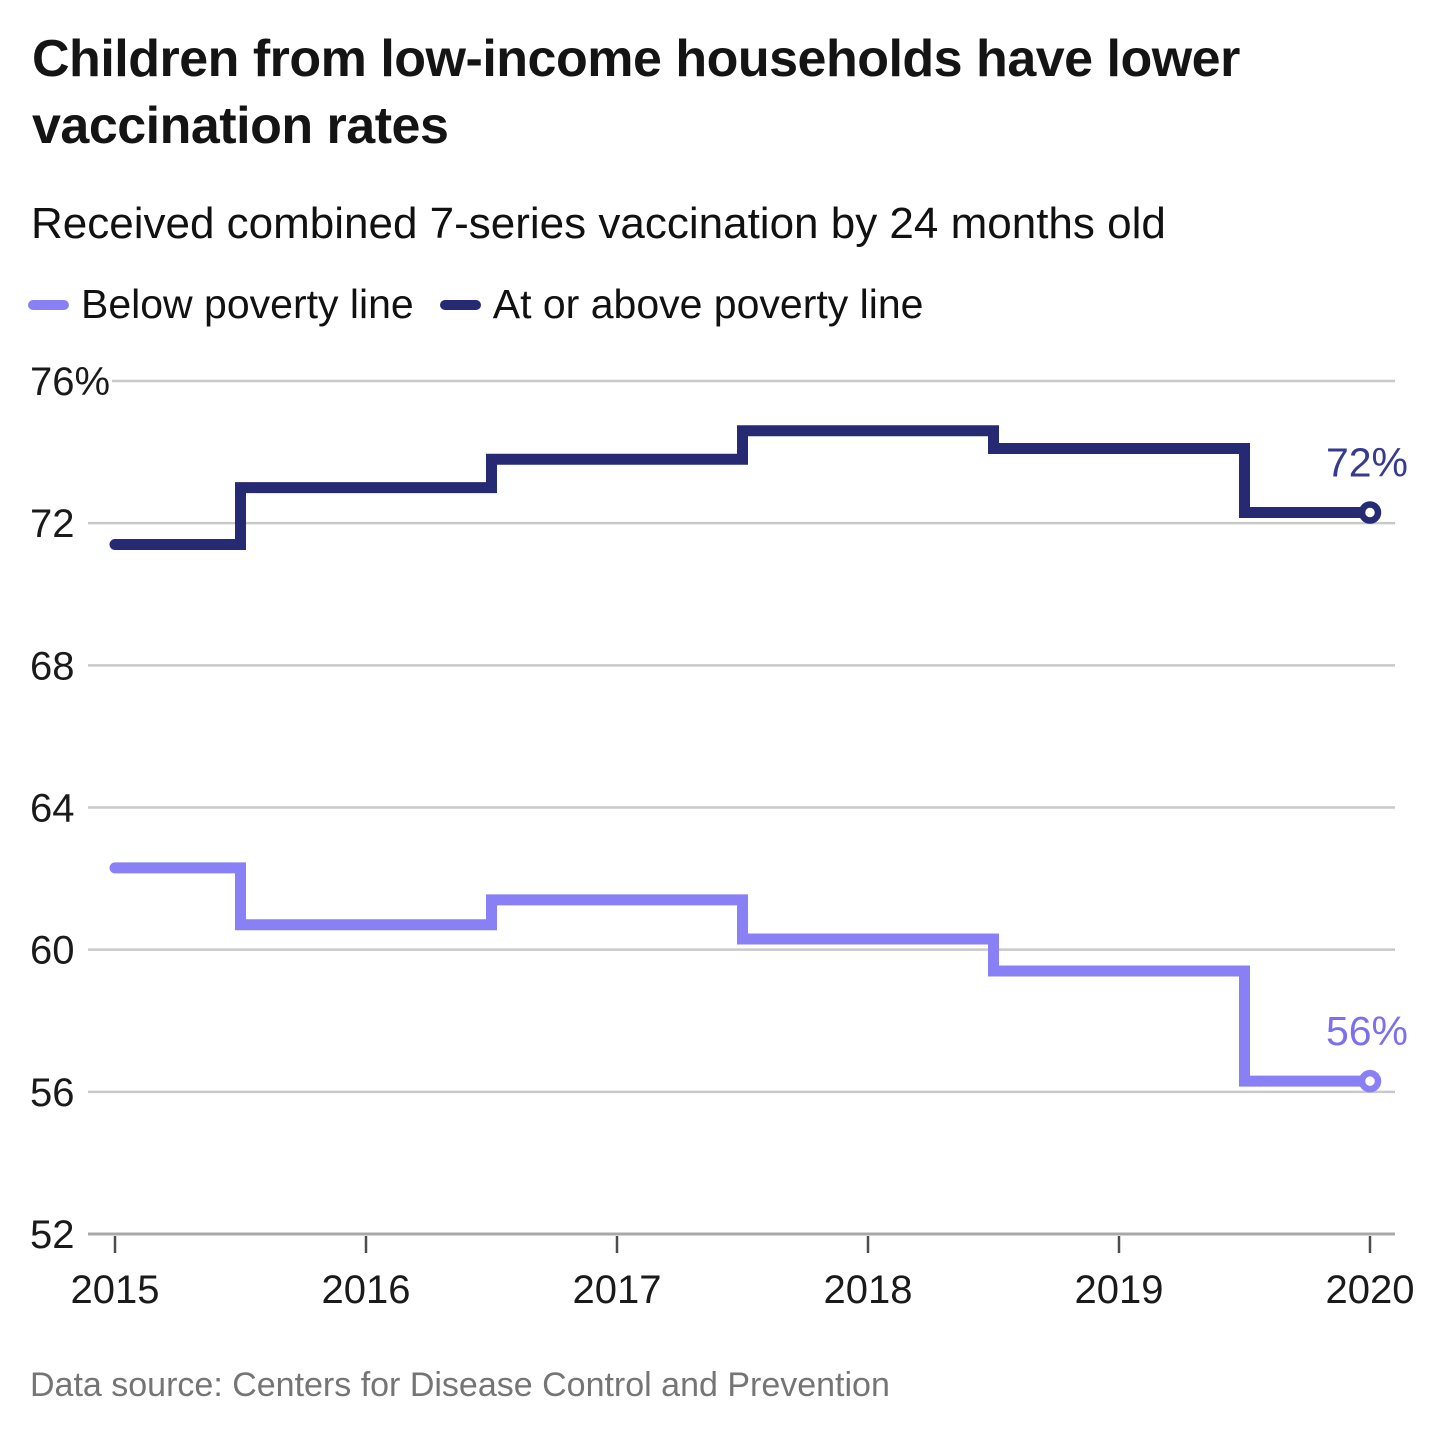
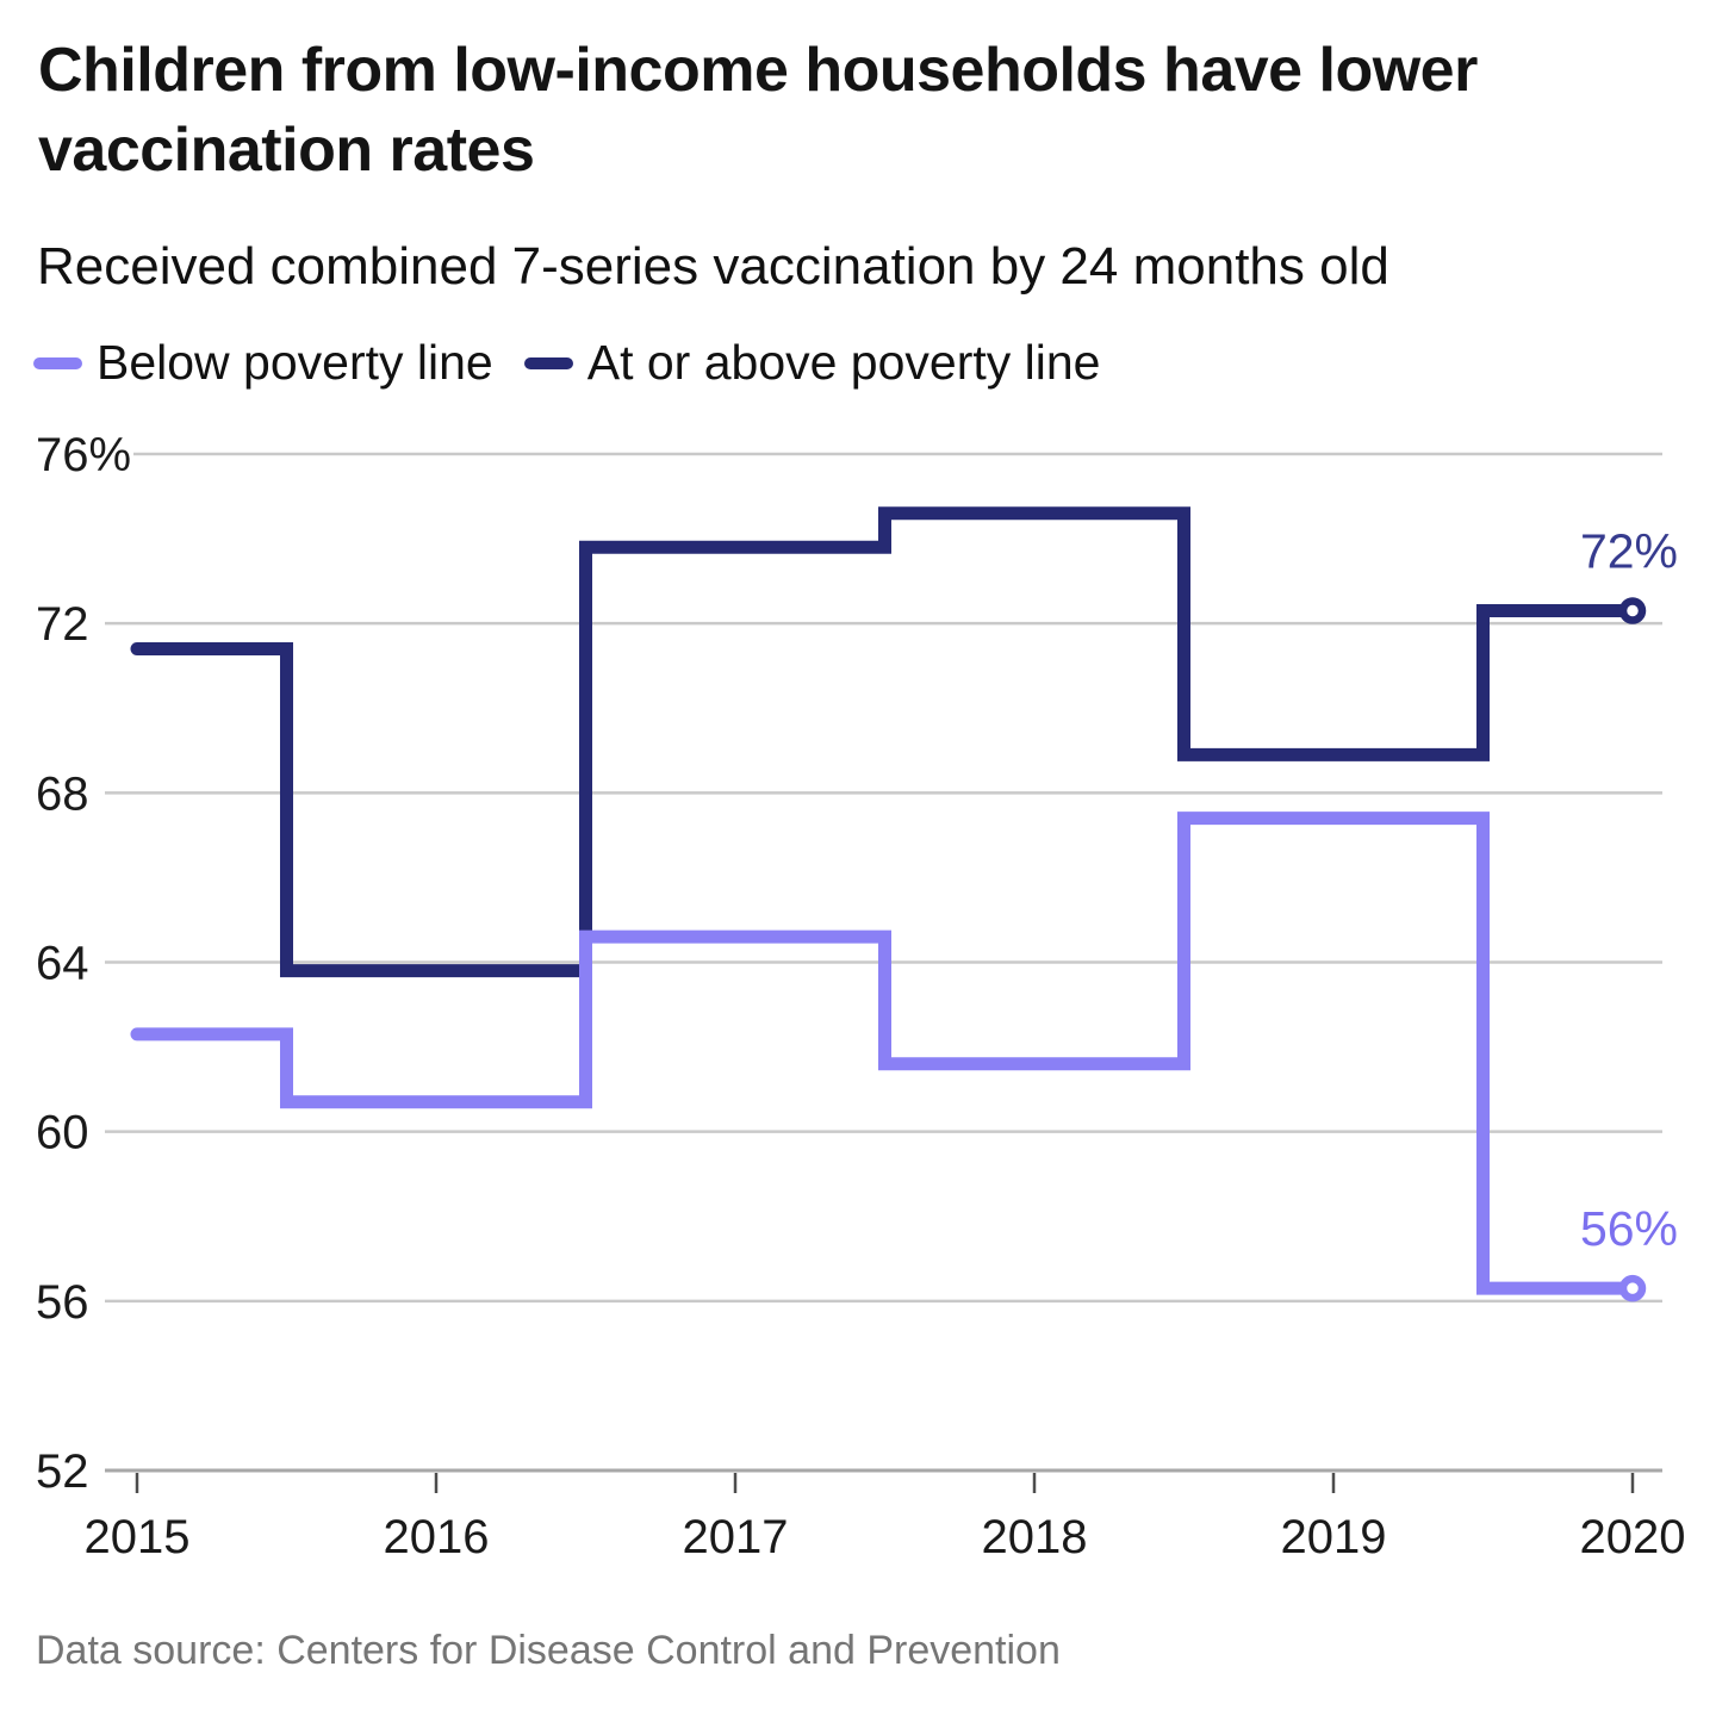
At or above poverty line/2016: 73.0% -> 63.8%
Below poverty line/2017: 61.4% -> 64.6%
Below poverty line/2018: 60.3% -> 61.6%
At or above poverty line/2019: 74.1% -> 68.9%
Below poverty line/2019: 59.4% -> 67.4%
